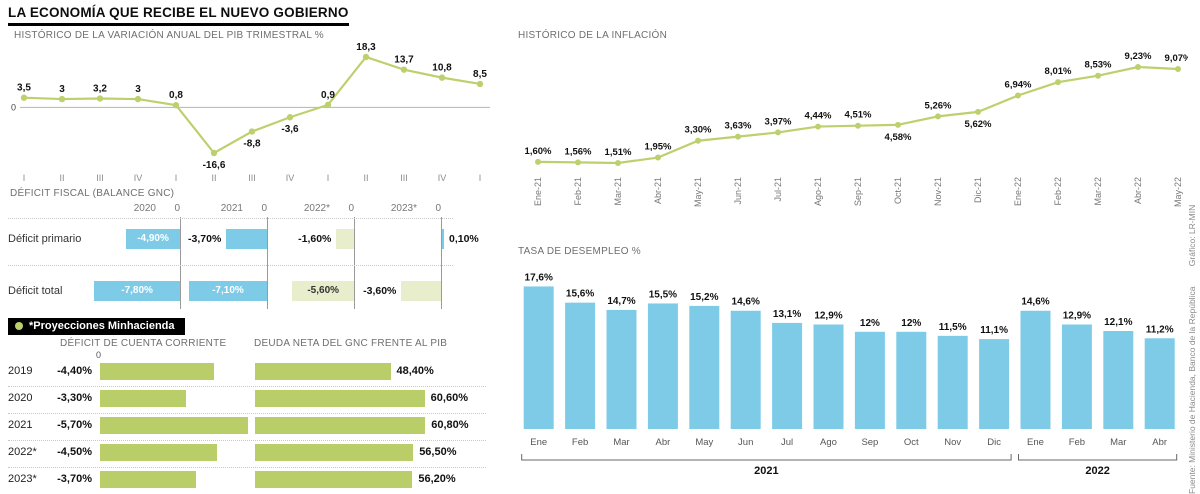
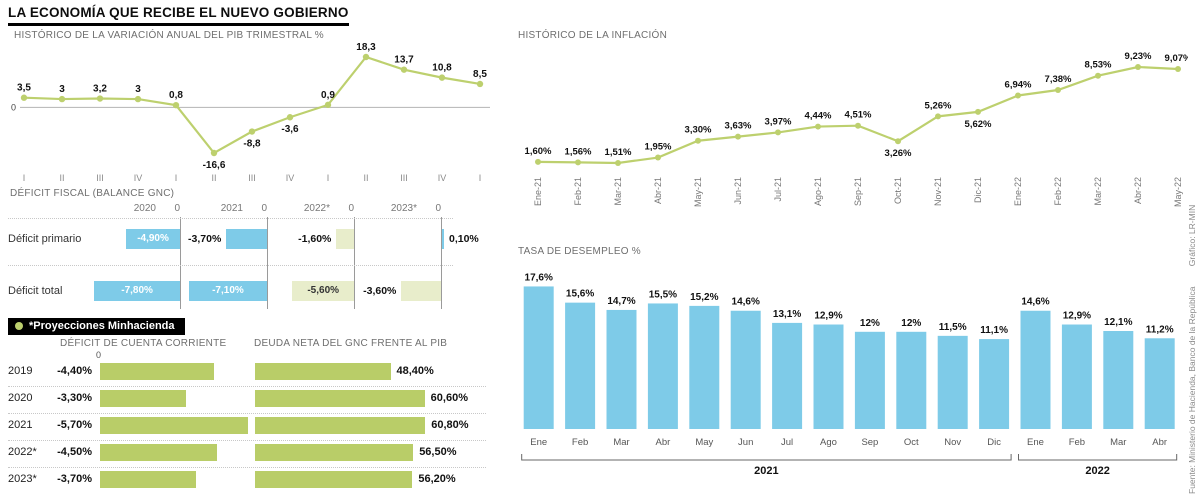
HISTÓRICO DE LA INFLACIÓN/Oct-21: 4,58% -> 3,26%
HISTÓRICO DE LA INFLACIÓN/Feb-22: 8,01% -> 7,38%
